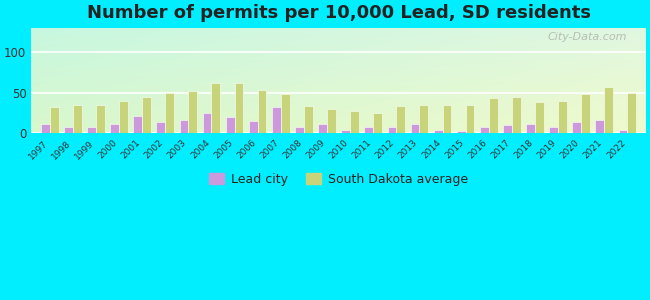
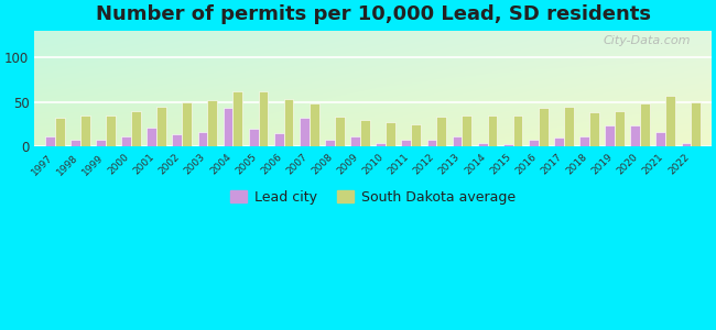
Lead city/2004: 25 -> 44
Lead city/2019: 8 -> 24
Lead city/2020: 14 -> 24
